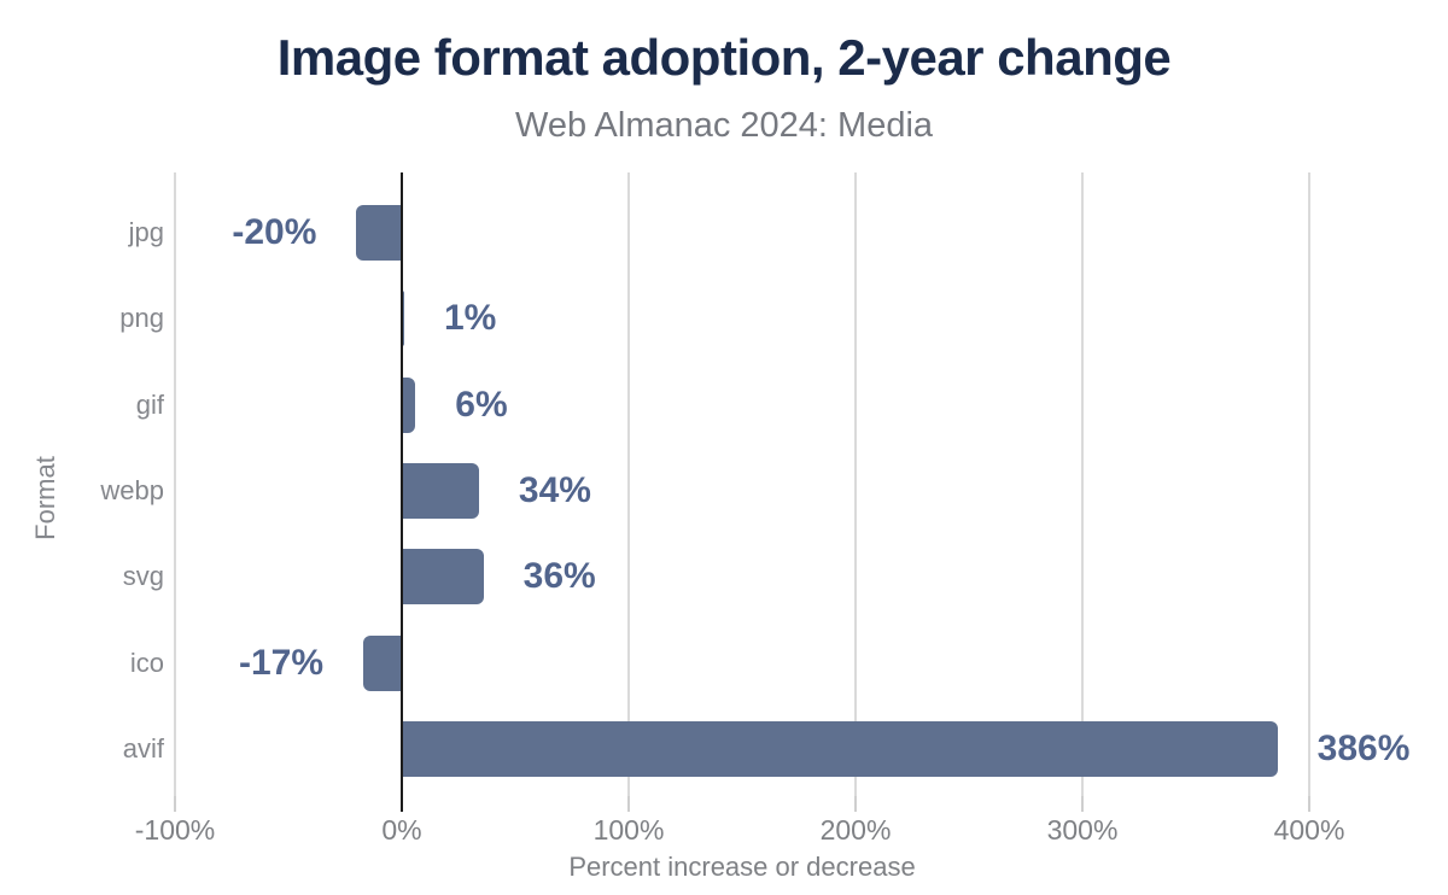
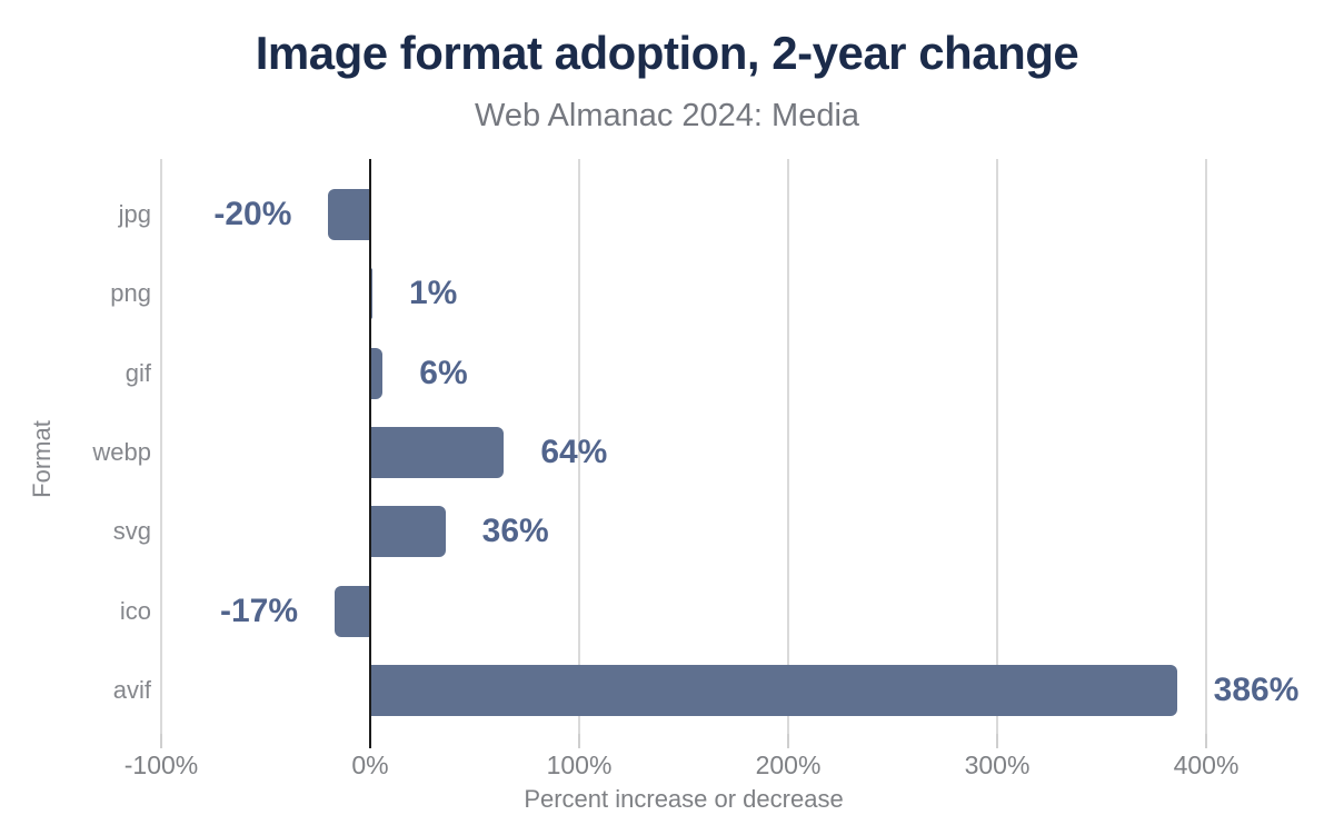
webp: 34% -> 64%
